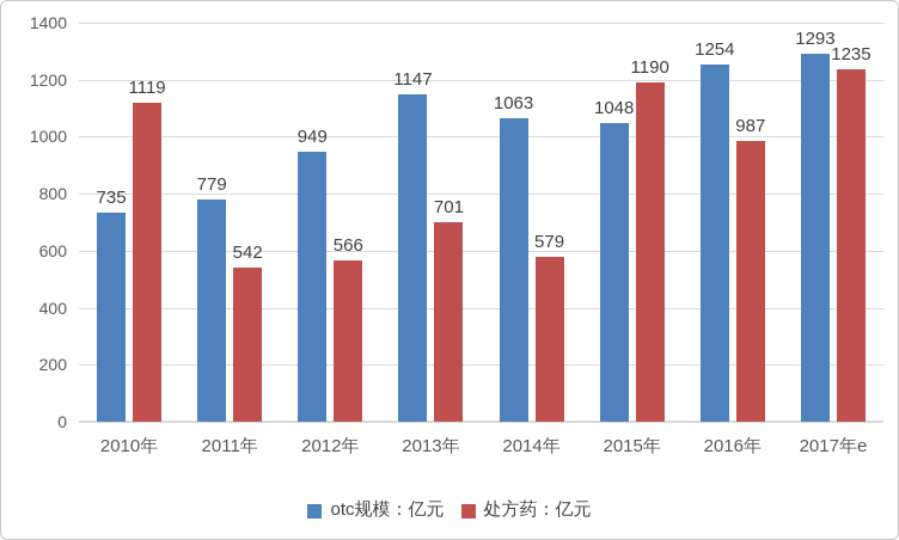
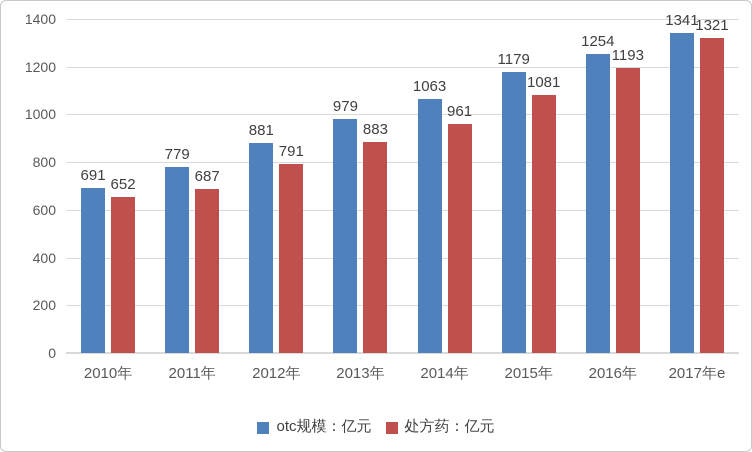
otc规模：亿元/2010年: 735 -> 691
处方药：亿元/2010年: 1119 -> 652
处方药：亿元/2011年: 542 -> 687
otc规模：亿元/2012年: 949 -> 881
处方药：亿元/2012年: 566 -> 791
otc规模：亿元/2013年: 1147 -> 979
处方药：亿元/2013年: 701 -> 883
处方药：亿元/2014年: 579 -> 961
otc规模：亿元/2015年: 1048 -> 1179
处方药：亿元/2015年: 1190 -> 1081
处方药：亿元/2016年: 987 -> 1193
otc规模：亿元/2017年e: 1293 -> 1341
处方药：亿元/2017年e: 1235 -> 1321
